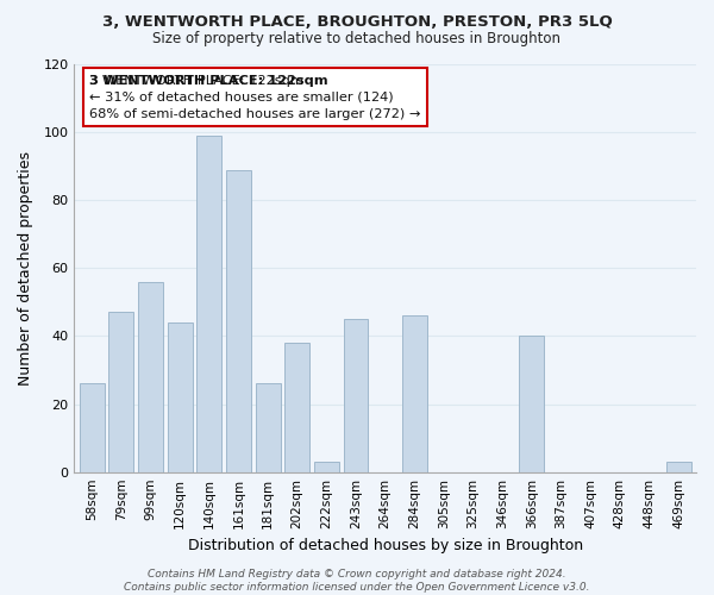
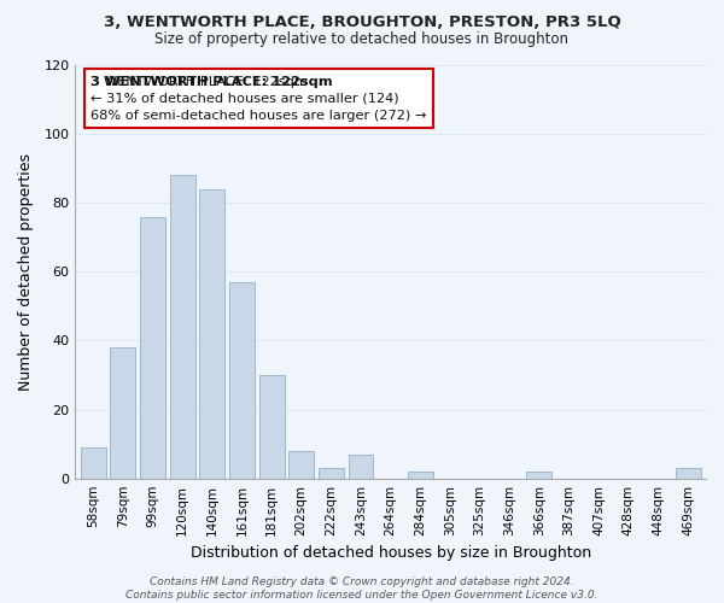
58sqm: 26 -> 9
79sqm: 47 -> 38
99sqm: 56 -> 76
120sqm: 44 -> 88
140sqm: 99 -> 84
161sqm: 89 -> 57
181sqm: 26 -> 30
202sqm: 38 -> 8
243sqm: 45 -> 7
284sqm: 46 -> 2
366sqm: 40 -> 2
